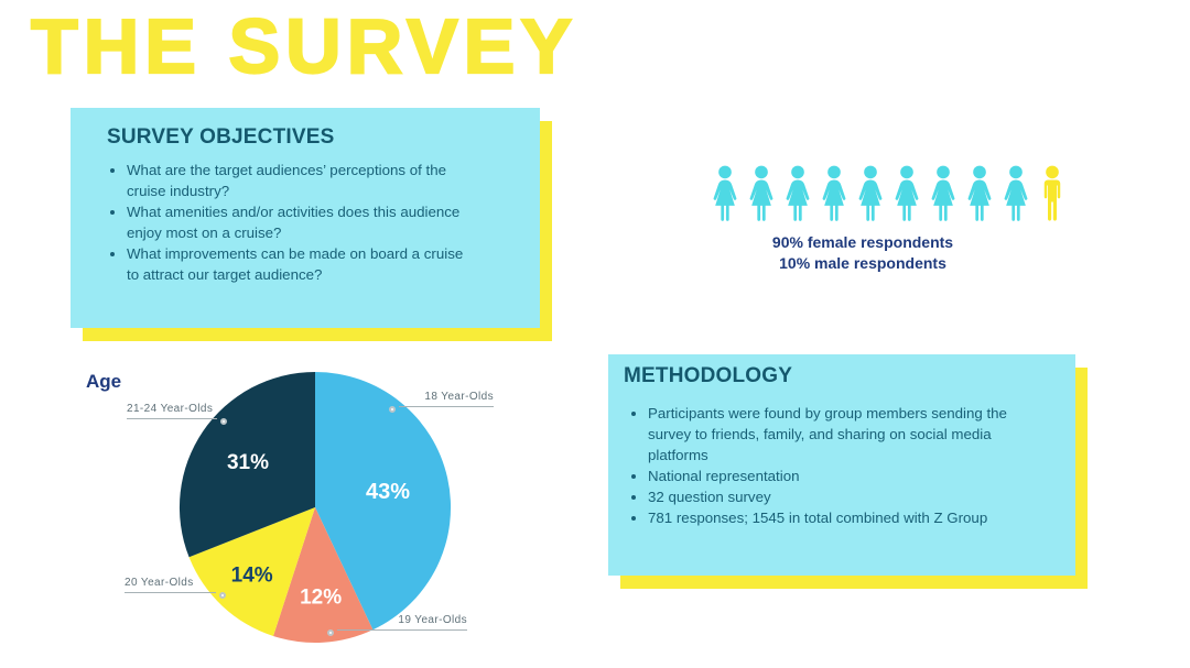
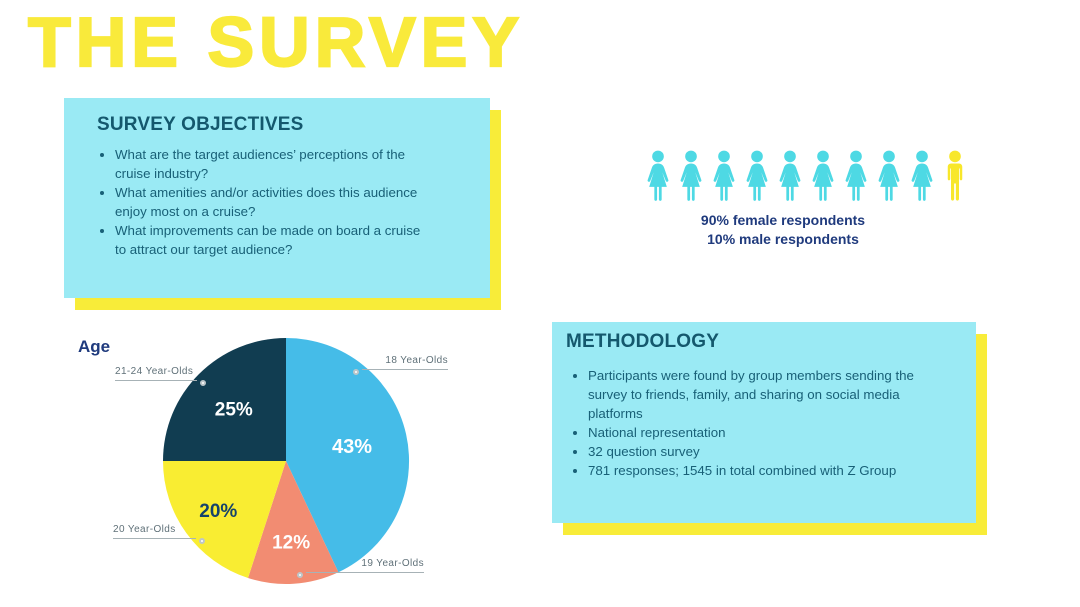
20 Year-Olds: 14% -> 20%
21-24 Year-Olds: 31% -> 25%
